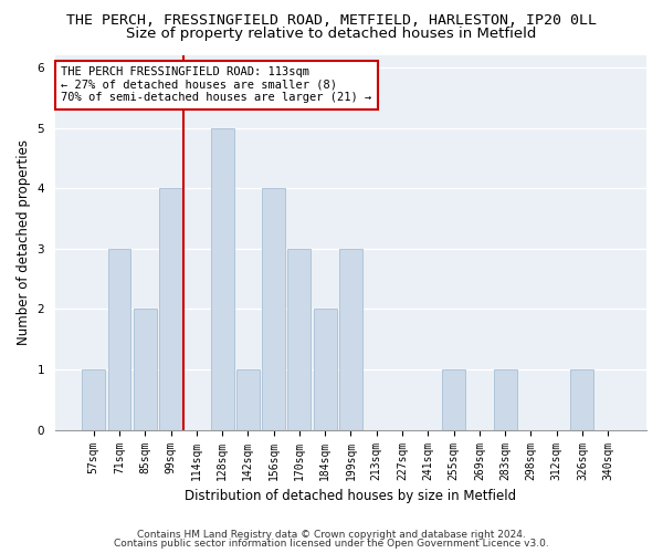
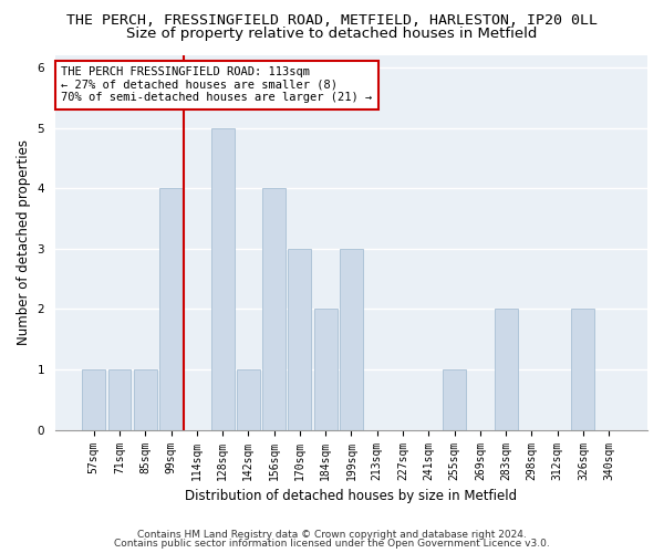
71sqm: 3 -> 1
85sqm: 2 -> 1
283sqm: 1 -> 2
326sqm: 1 -> 2
